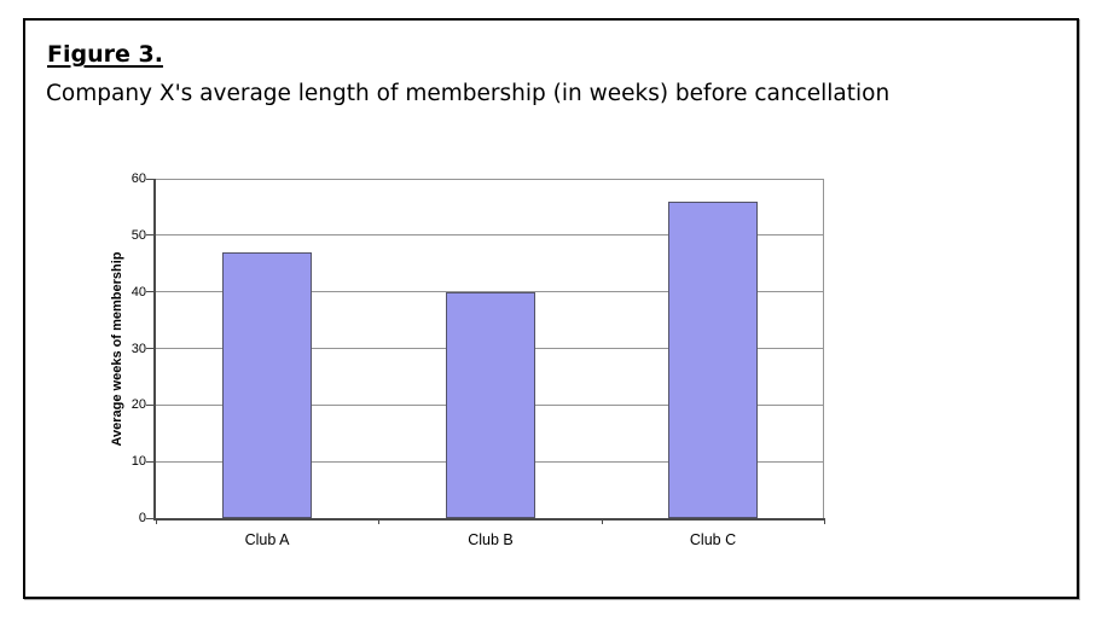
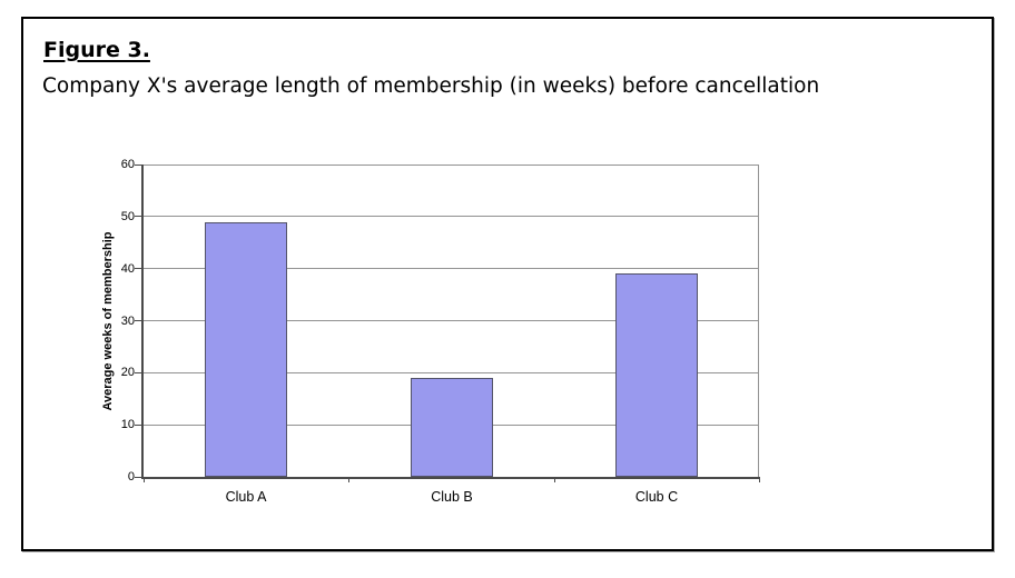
Club A: 47 -> 49
Club B: 40 -> 19
Club C: 56 -> 39
